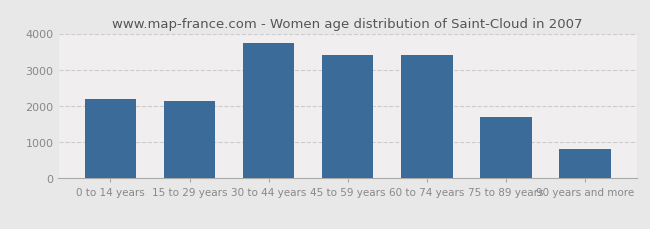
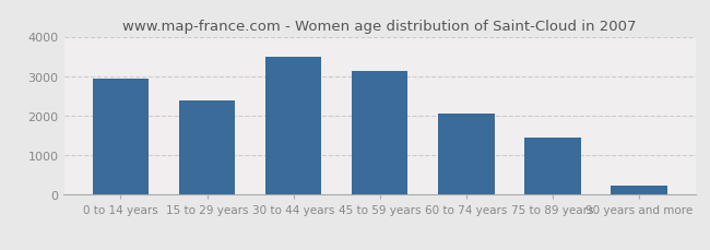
0 to 14 years: 2200 -> 2950
15 to 29 years: 2150 -> 2380
30 to 44 years: 3750 -> 3500
45 to 59 years: 3400 -> 3130
60 to 74 years: 3400 -> 2060
75 to 89 years: 1700 -> 1450
90 years and more: 800 -> 230
